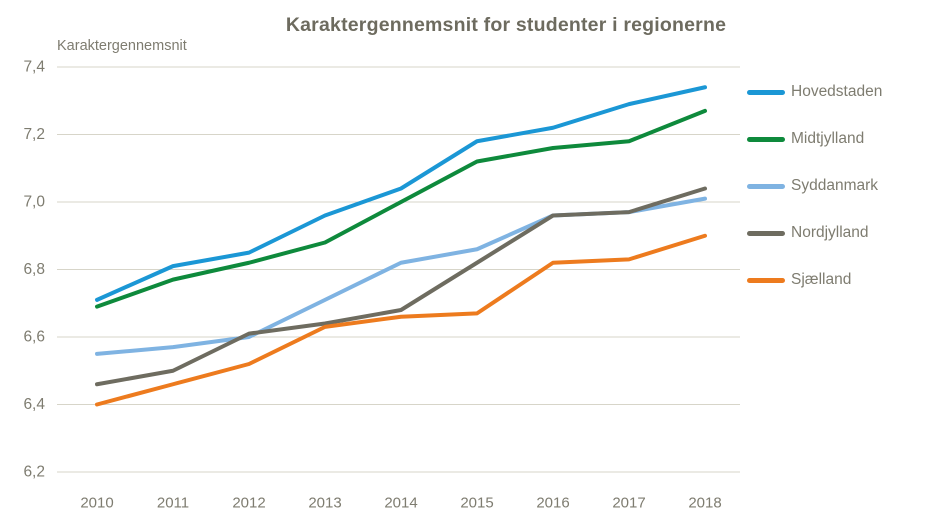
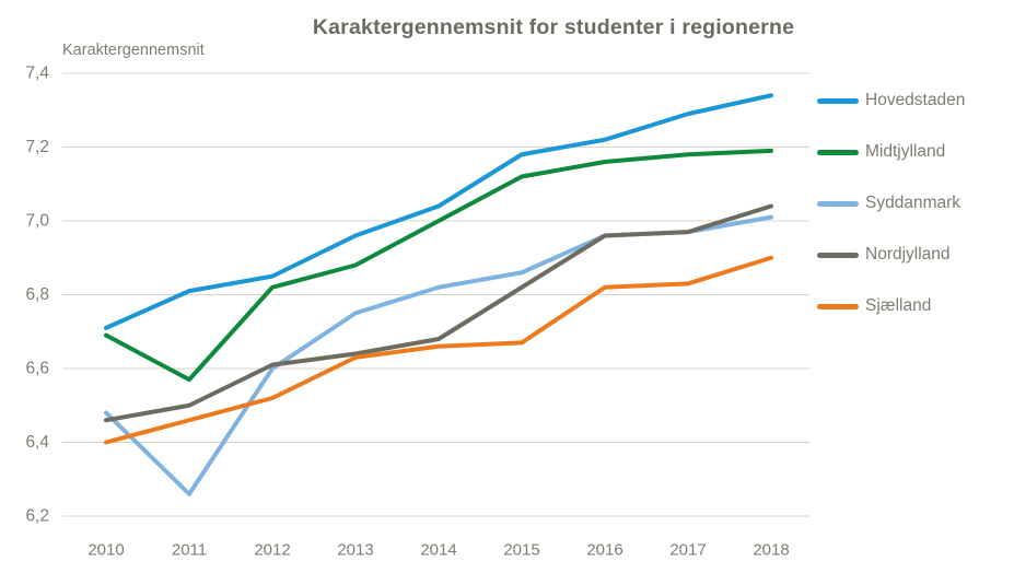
Syddanmark/2010: 6,55 -> 6,48
Midtjylland/2011: 6,77 -> 6,57
Syddanmark/2011: 6,57 -> 6,26
Syddanmark/2013: 6,71 -> 6,75
Midtjylland/2018: 7,27 -> 7,19
